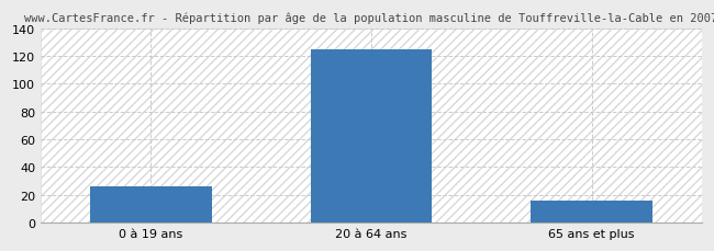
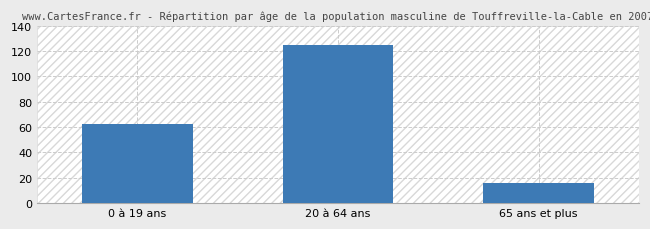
0 à 19 ans: 26 -> 62
